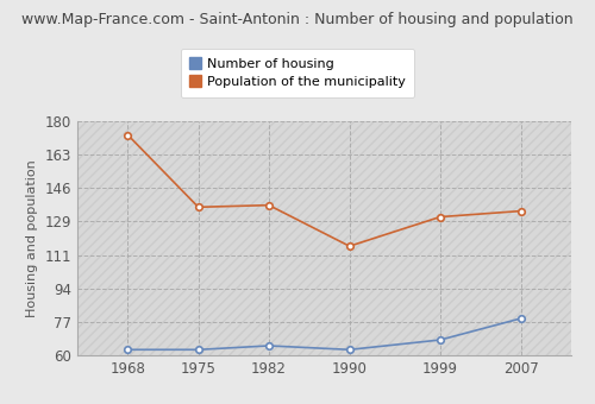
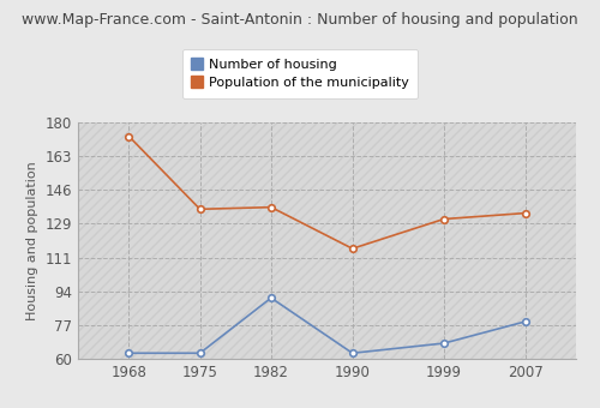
Number of housing/1982: 65 -> 91
